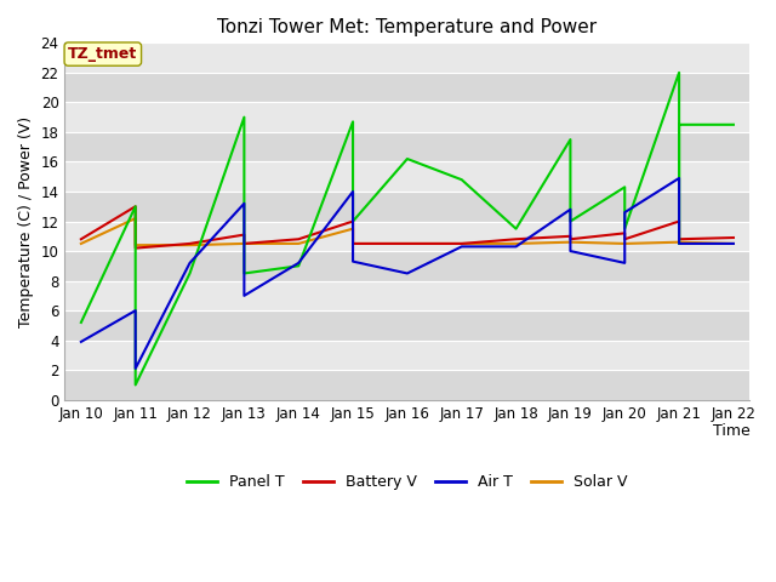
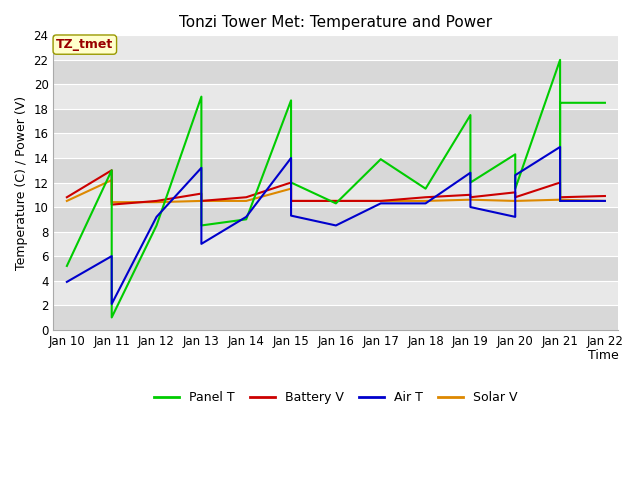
Panel T/Jan 16: 16.2 -> 10.3
Panel T/Jan 17: 14.8 -> 13.9
